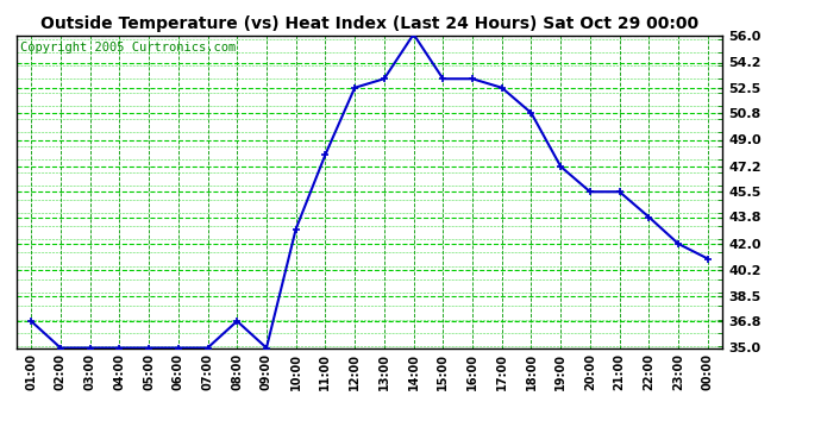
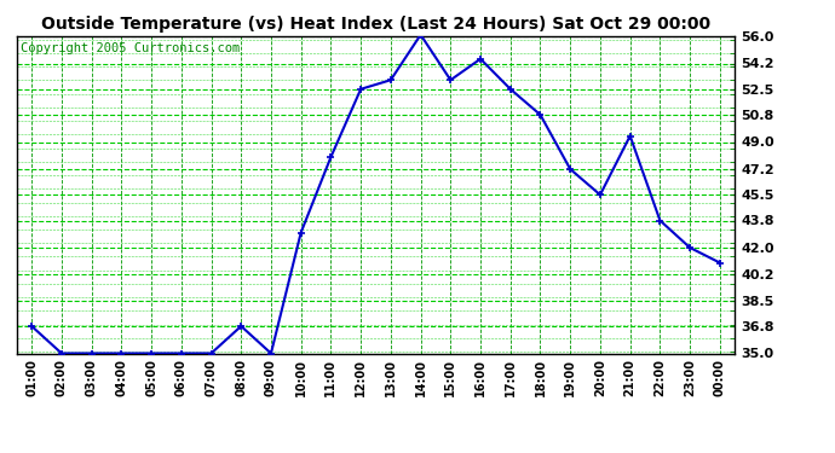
16:00: 53.1 -> 54.5
21:00: 45.5 -> 49.4
